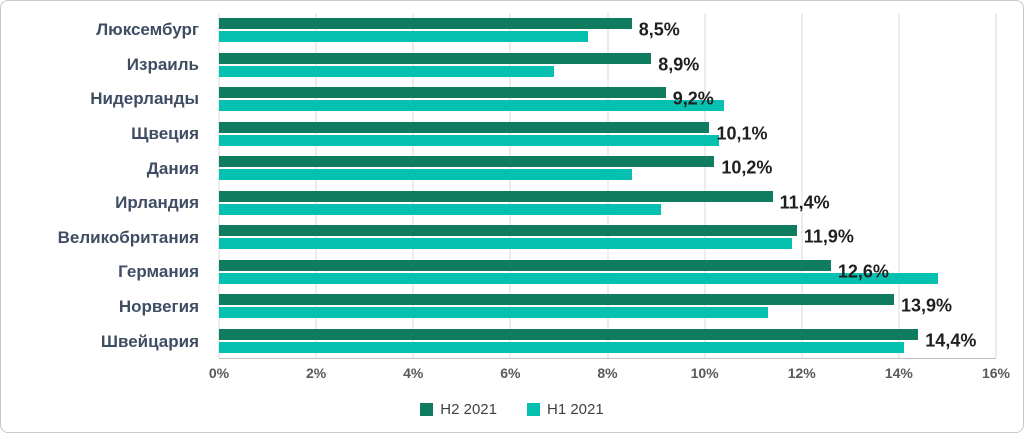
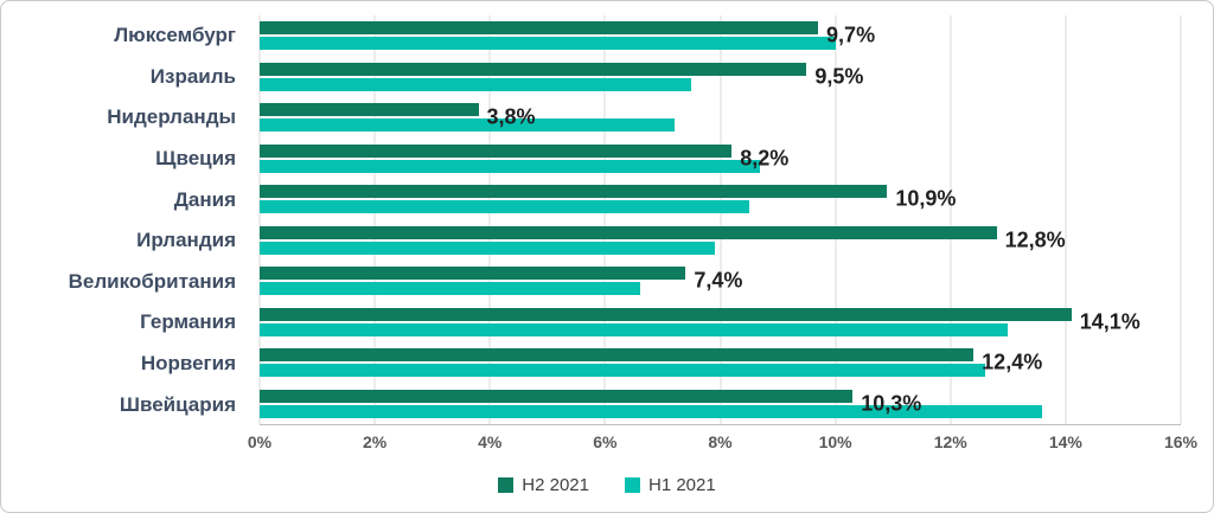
H2 2021/Люксембург: 8,5% -> 9,7%
H1 2021/Люксембург: 7.6% -> 10.0%
H2 2021/Израиль: 8,9% -> 9,5%
H1 2021/Израиль: 6.9% -> 7.5%
H2 2021/Нидерланды: 9,2% -> 3,8%
H1 2021/Нидерланды: 10.4% -> 7.2%
H2 2021/Щвеция: 10,1% -> 8,2%
H1 2021/Щвеция: 10.3% -> 8.7%
H2 2021/Дания: 10,2% -> 10,9%
H2 2021/Ирландия: 11,4% -> 12,8%
H1 2021/Ирландия: 9.1% -> 7.9%
H2 2021/Великобритания: 11,9% -> 7,4%
H1 2021/Великобритания: 11.8% -> 6.6%
H2 2021/Германия: 12,6% -> 14,1%
H1 2021/Германия: 14.8% -> 13.0%
H2 2021/Норвегия: 13,9% -> 12,4%
H1 2021/Норвегия: 11.3% -> 12.6%
H2 2021/Швейцария: 14,4% -> 10,3%
H1 2021/Швейцария: 14.1% -> 13.6%
